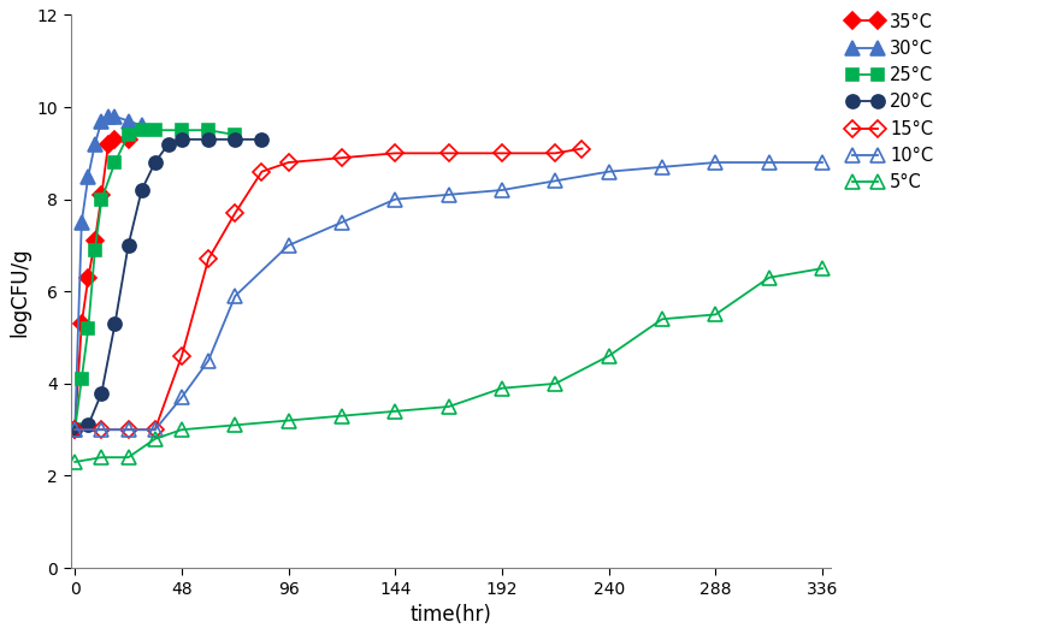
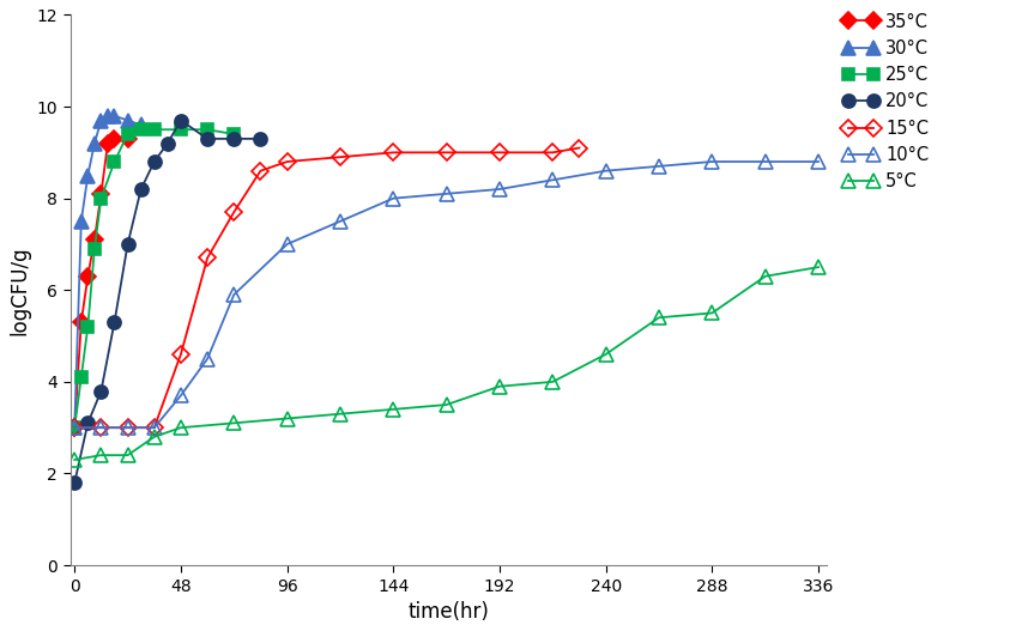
20°C/0: 3.0 -> 1.8
20°C/48: 9.3 -> 9.7
